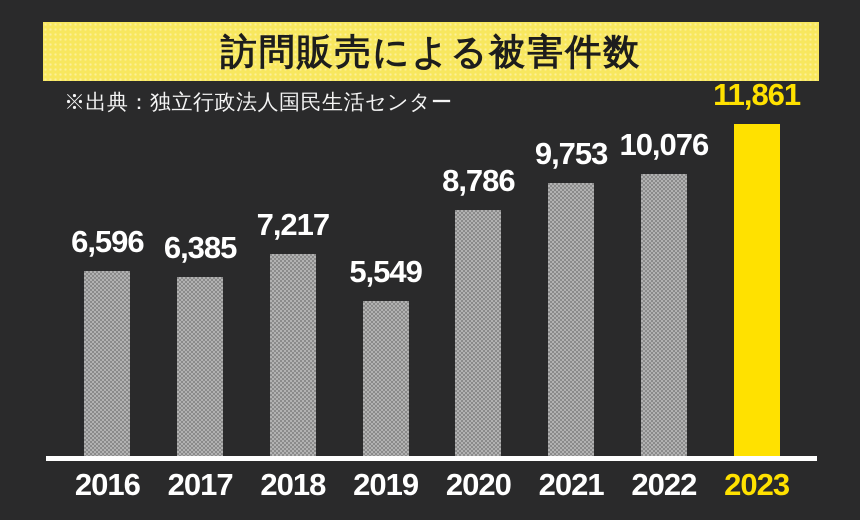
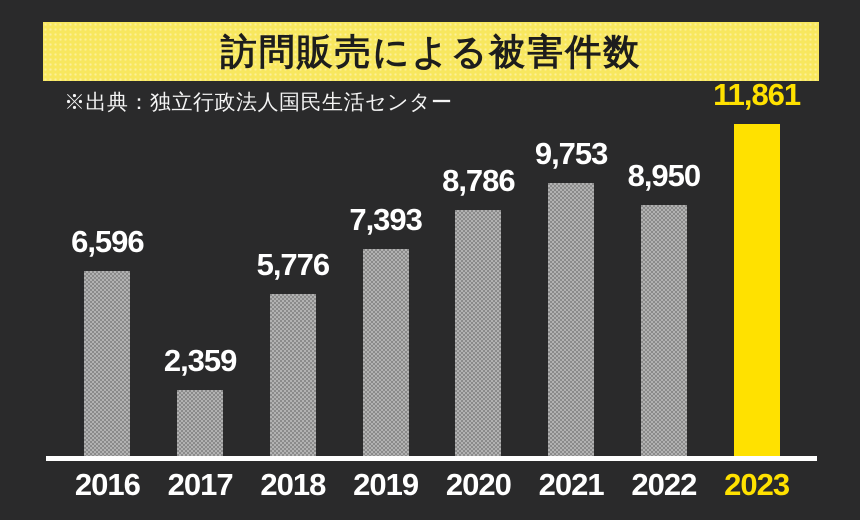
2017: 6,385 -> 2,359
2018: 7,217 -> 5,776
2019: 5,549 -> 7,393
2022: 10,076 -> 8,950
